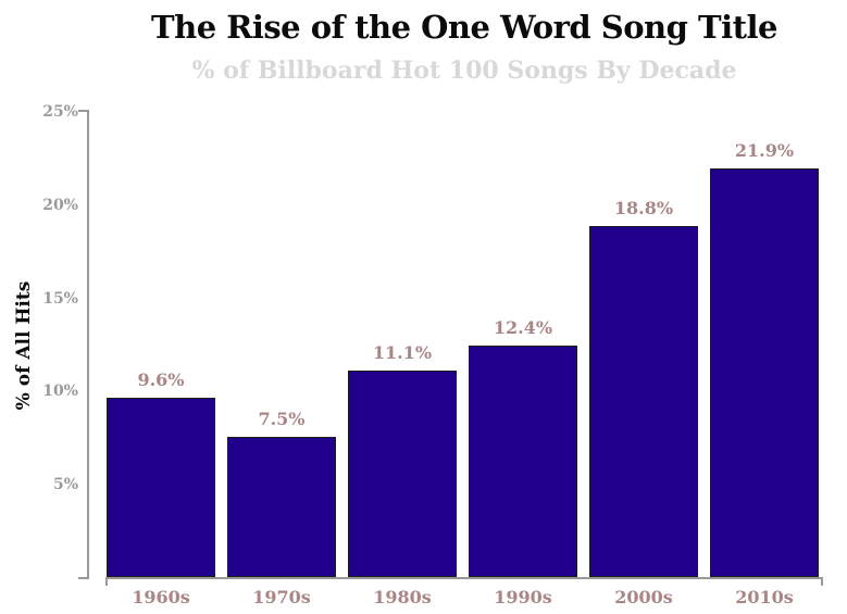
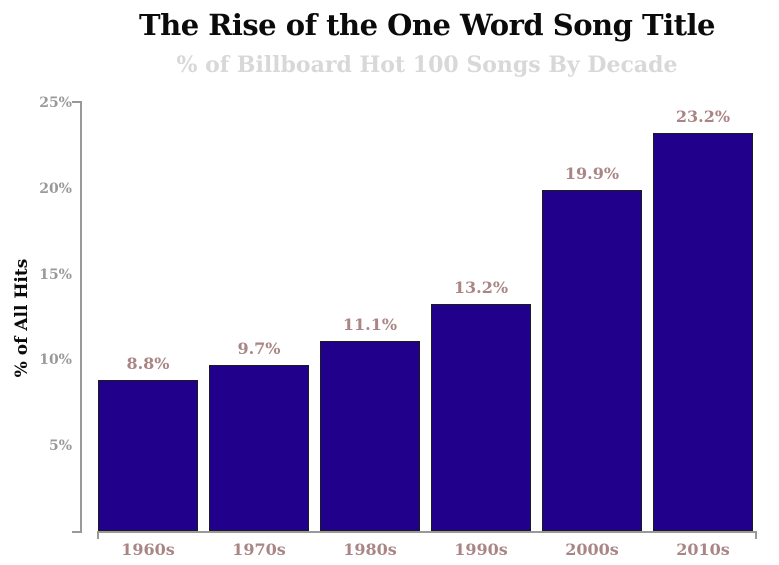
1960s: 9.6% -> 8.8%
1970s: 7.5% -> 9.7%
1990s: 12.4% -> 13.2%
2000s: 18.8% -> 19.9%
2010s: 21.9% -> 23.2%
